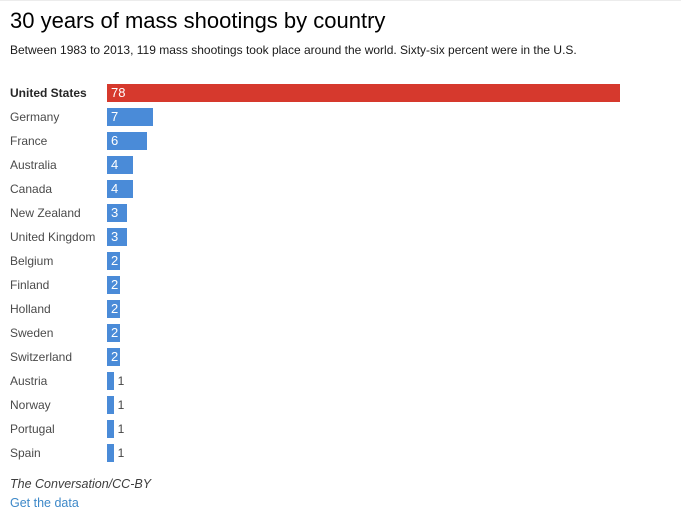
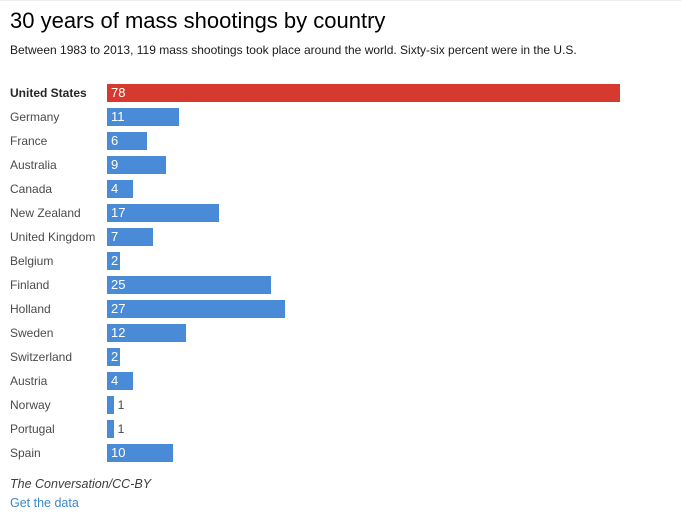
Germany: 7 -> 11
Australia: 4 -> 9
New Zealand: 3 -> 17
United Kingdom: 3 -> 7
Finland: 2 -> 25
Holland: 2 -> 27
Sweden: 2 -> 12
Austria: 1 -> 4
Spain: 1 -> 10
